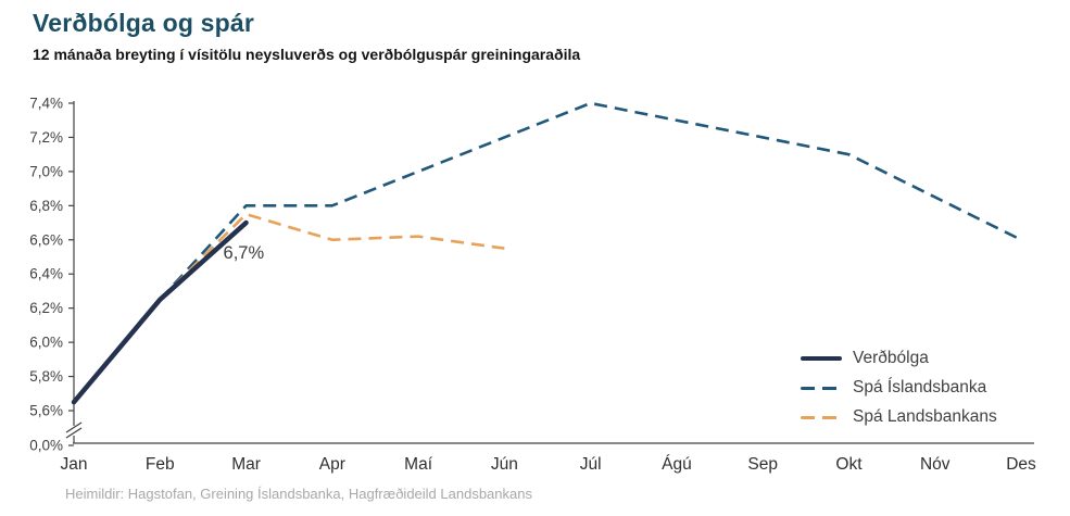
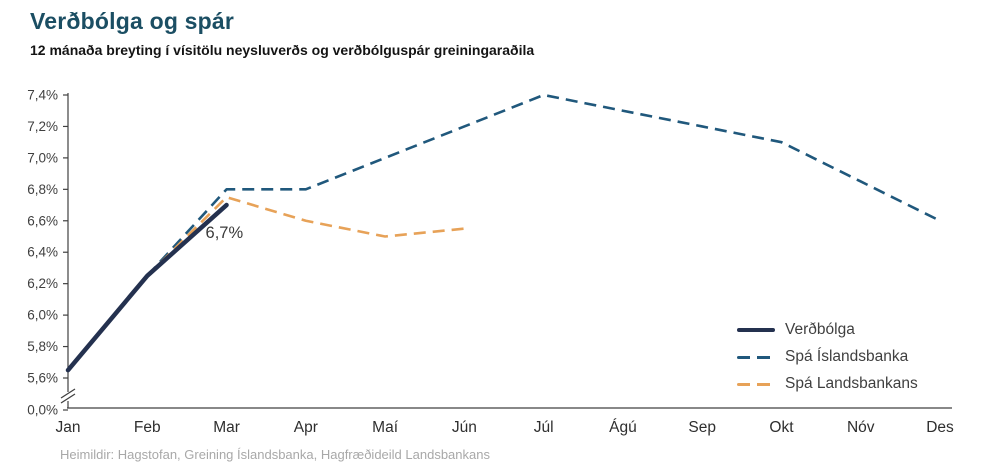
Spá Landsbankans/Maí: 6,62% -> 6,50%
